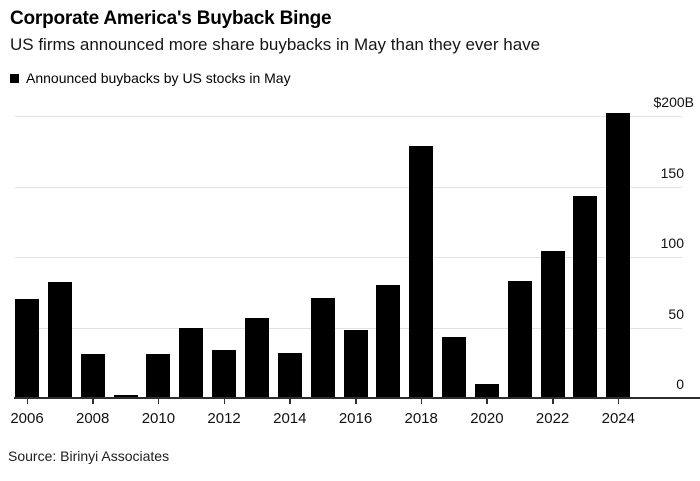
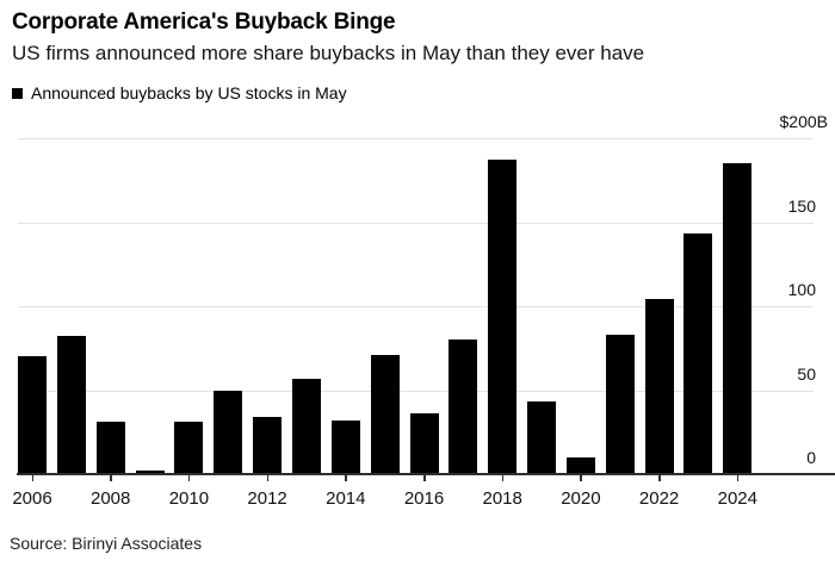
2016: 48 -> 36
2018: 179 -> 187
2024: 202 -> 185
